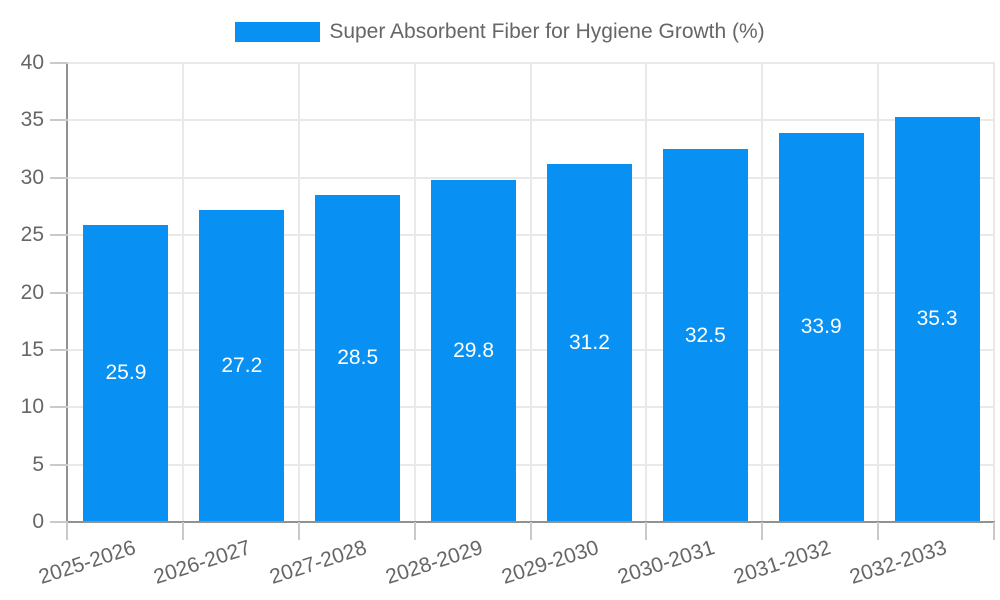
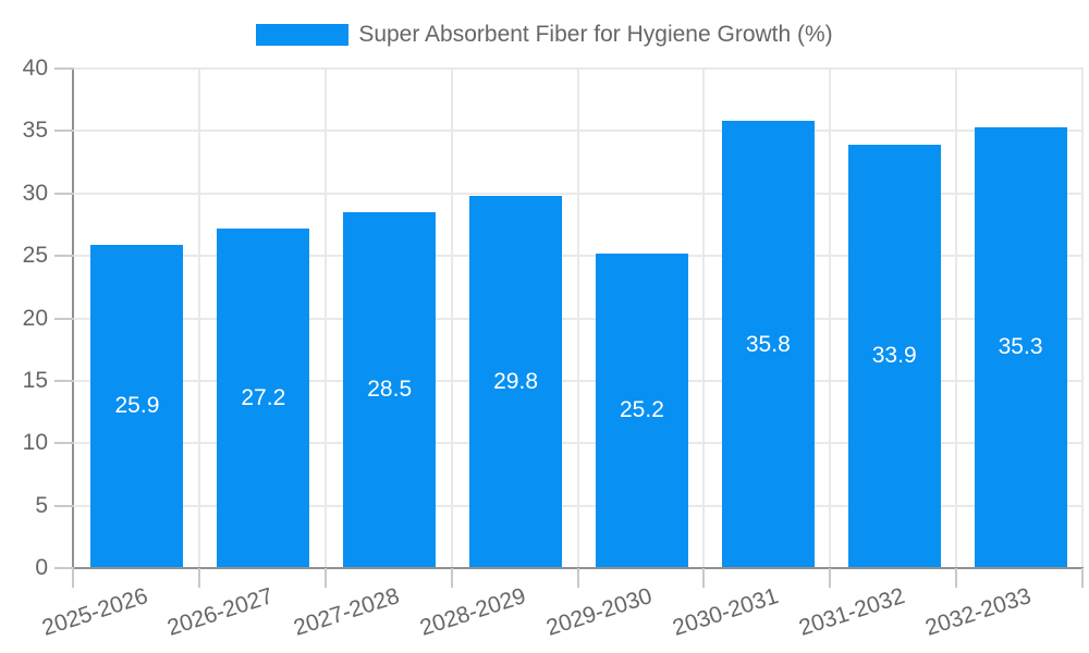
2029-2030: 31.2 -> 25.2
2030-2031: 32.5 -> 35.8
